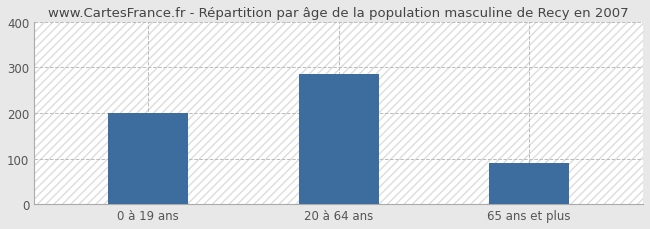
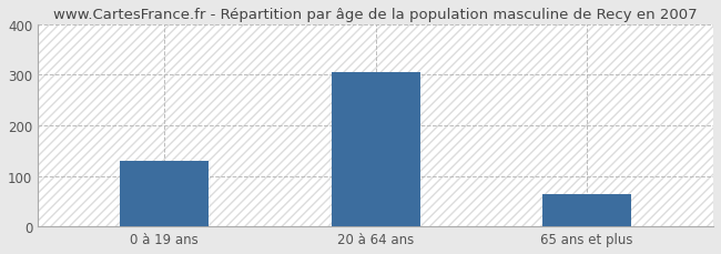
0 à 19 ans: 200 -> 130
20 à 64 ans: 285 -> 304
65 ans et plus: 90 -> 63
